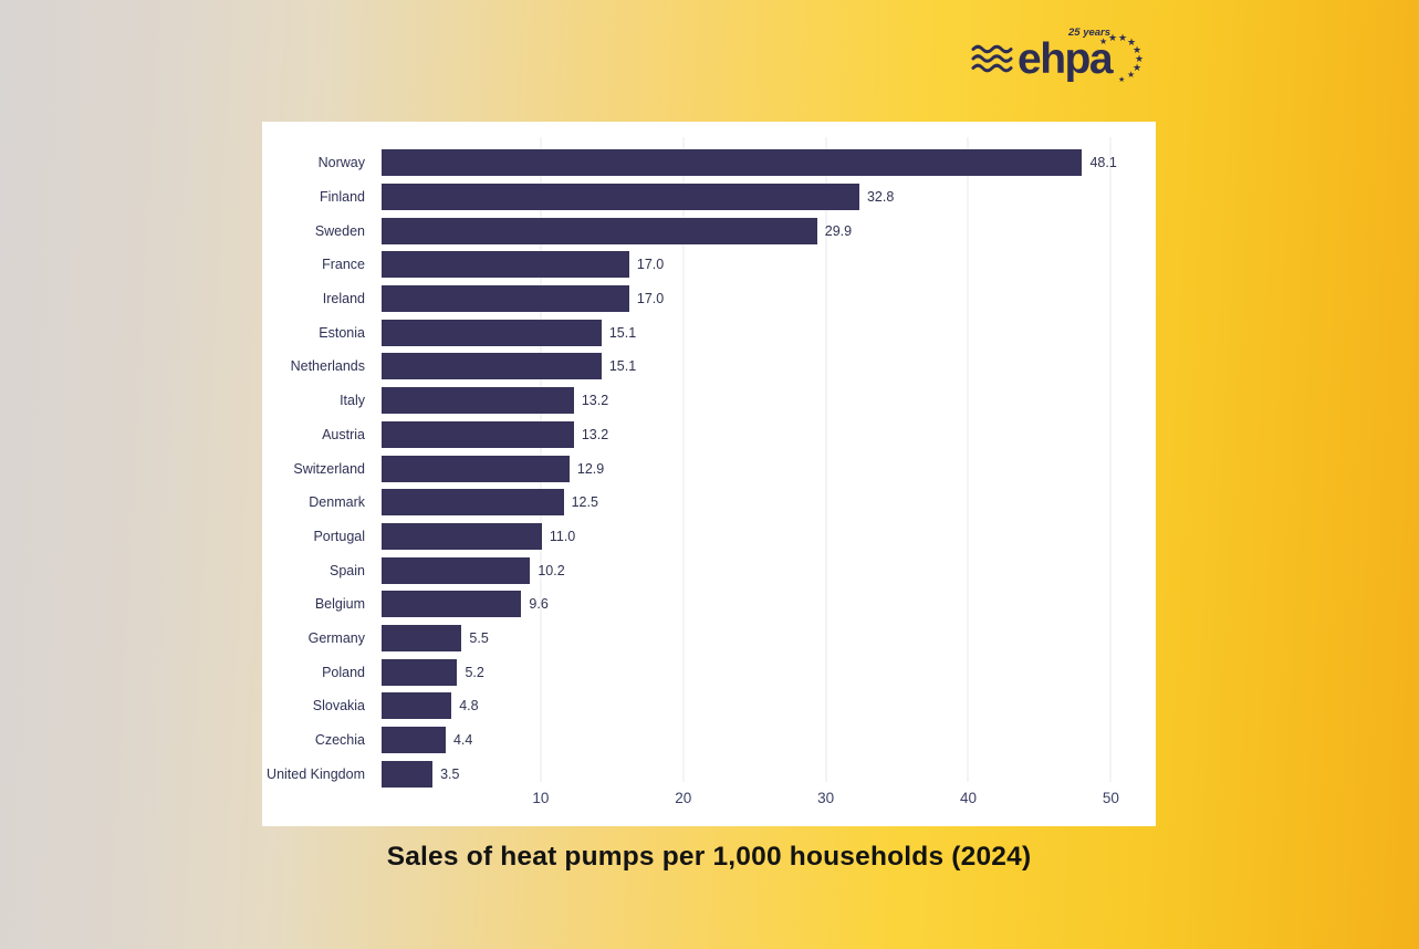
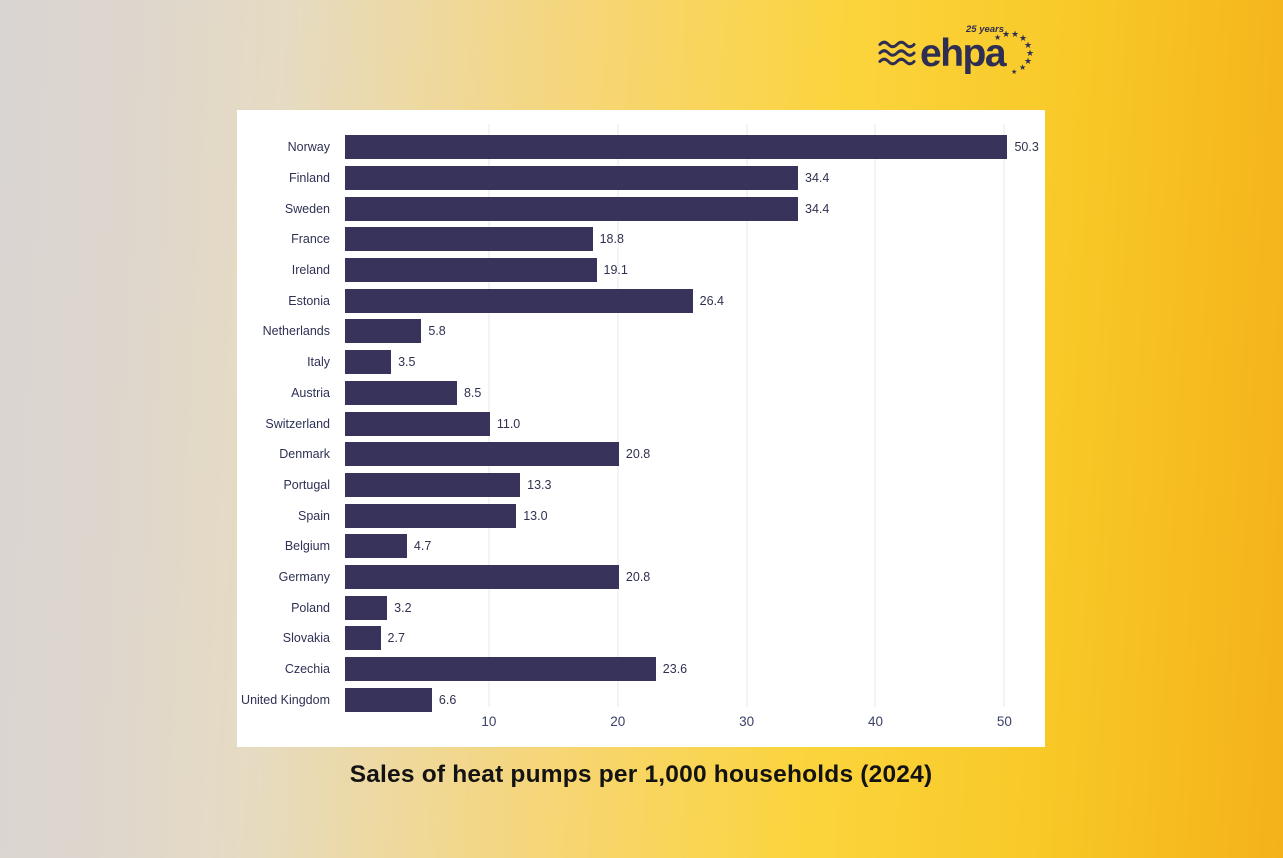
Norway: 48.1 -> 50.3
Finland: 32.8 -> 34.4
Sweden: 29.9 -> 34.4
France: 17.0 -> 18.8
Ireland: 17.0 -> 19.1
Estonia: 15.1 -> 26.4
Netherlands: 15.1 -> 5.8
Italy: 13.2 -> 3.5
Austria: 13.2 -> 8.5
Switzerland: 12.9 -> 11.0
Denmark: 12.5 -> 20.8
Portugal: 11.0 -> 13.3
Spain: 10.2 -> 13.0
Belgium: 9.6 -> 4.7
Germany: 5.5 -> 20.8
Poland: 5.2 -> 3.2
Slovakia: 4.8 -> 2.7
Czechia: 4.4 -> 23.6
United Kingdom: 3.5 -> 6.6
